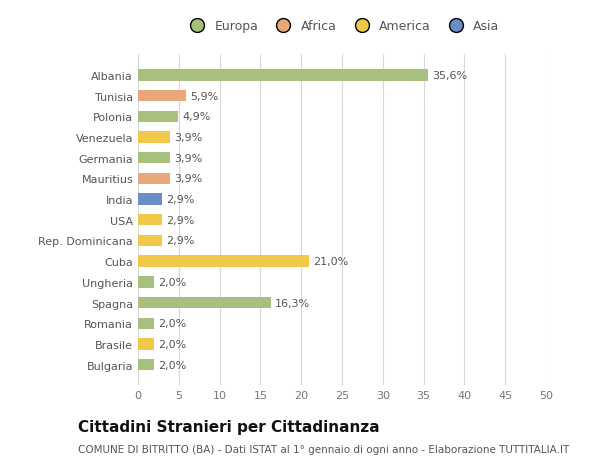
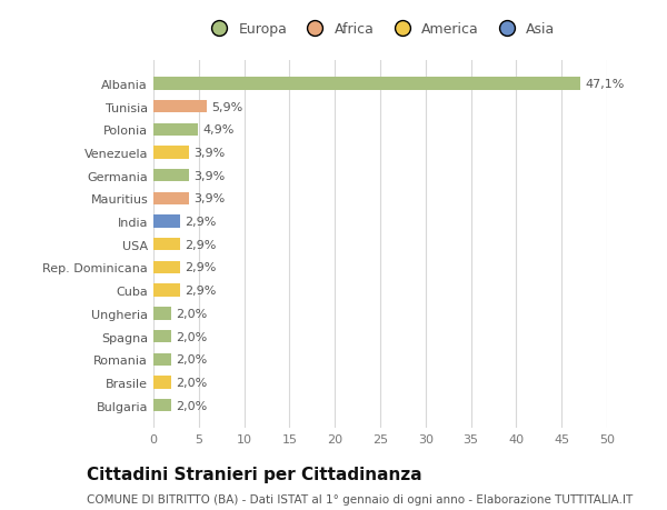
Albania: 35,6% -> 47,1%
Cuba: 21,0% -> 2,9%
Spagna: 16,3% -> 2,0%
